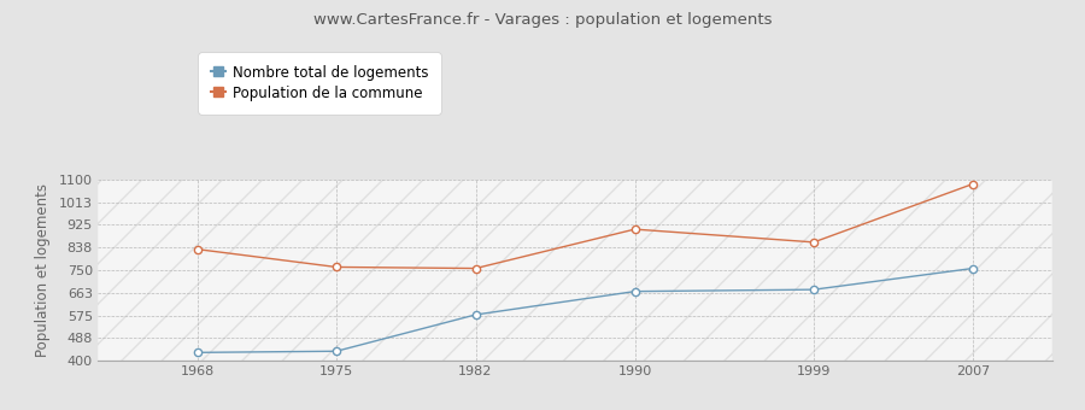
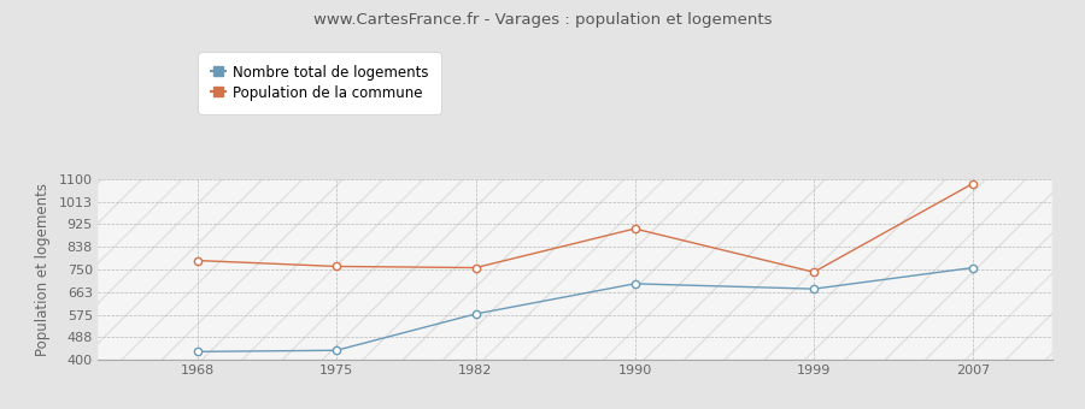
Population de la commune/1968: 831 -> 785
Nombre total de logements/1990: 668 -> 695
Population de la commune/1999: 858 -> 740
